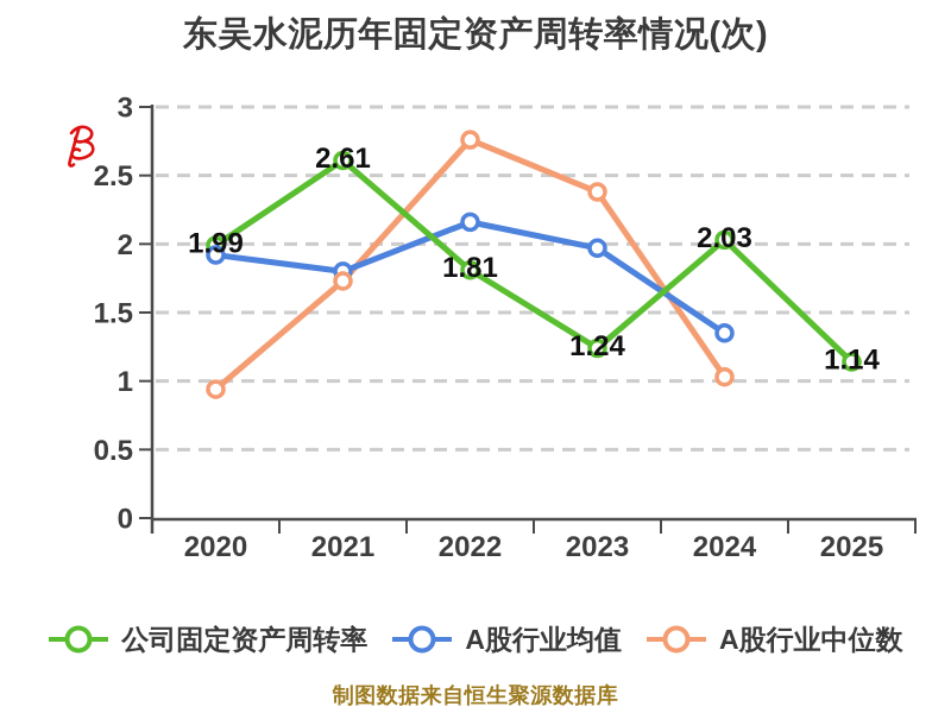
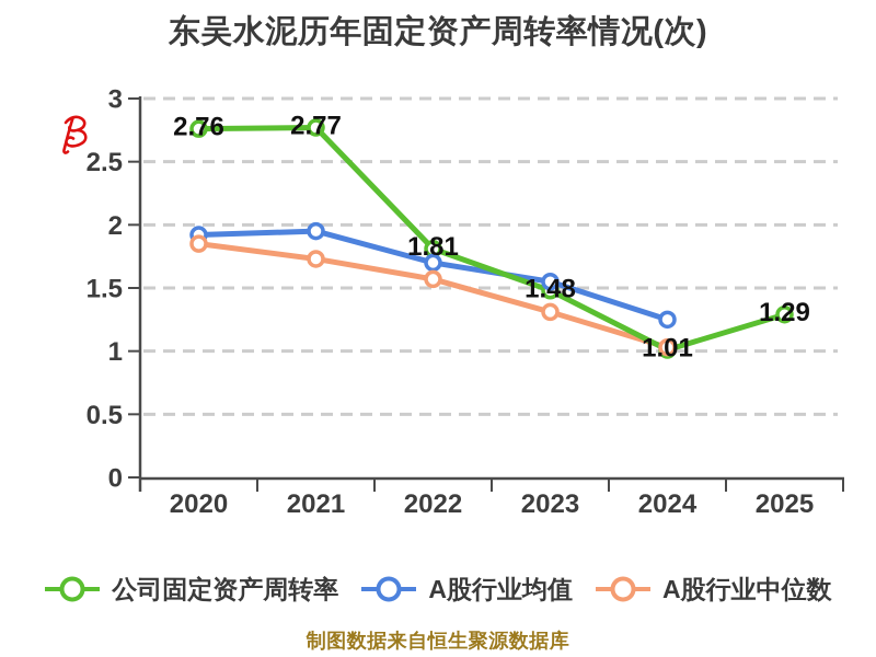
公司固定资产周转率/2020: 1.99 -> 2.76
A股行业中位数/2020: 0.94 -> 1.85
公司固定资产周转率/2021: 2.61 -> 2.77
A股行业均值/2021: 1.80 -> 1.95
A股行业均值/2022: 2.16 -> 1.70
A股行业中位数/2022: 2.76 -> 1.57
公司固定资产周转率/2023: 1.24 -> 1.48
A股行业均值/2023: 1.97 -> 1.55
A股行业中位数/2023: 2.38 -> 1.31
公司固定资产周转率/2024: 2.03 -> 1.01
A股行业均值/2024: 1.35 -> 1.25
公司固定资产周转率/2025: 1.14 -> 1.29
